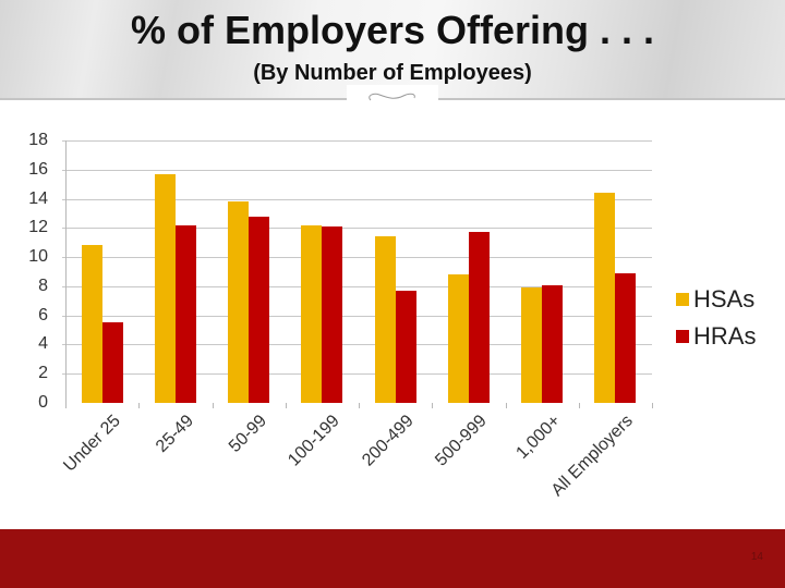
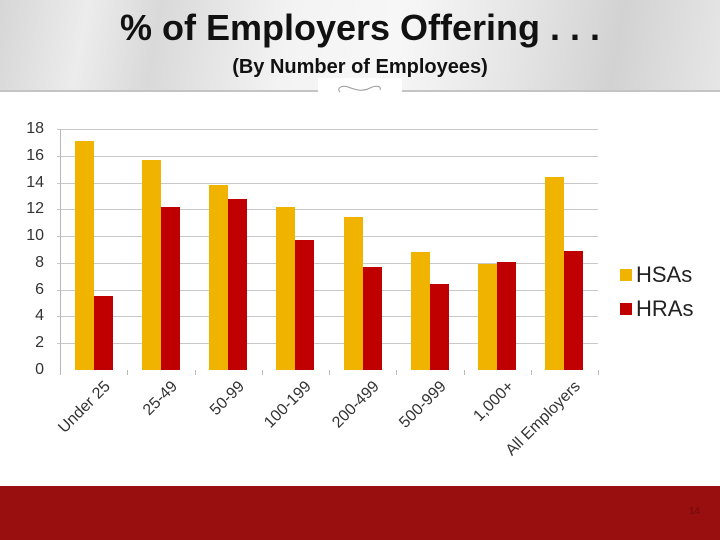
HSAs/Under 25: 10.8 -> 17.1
HRAs/100-199: 12.1 -> 9.7
HRAs/500-999: 11.7 -> 6.4
